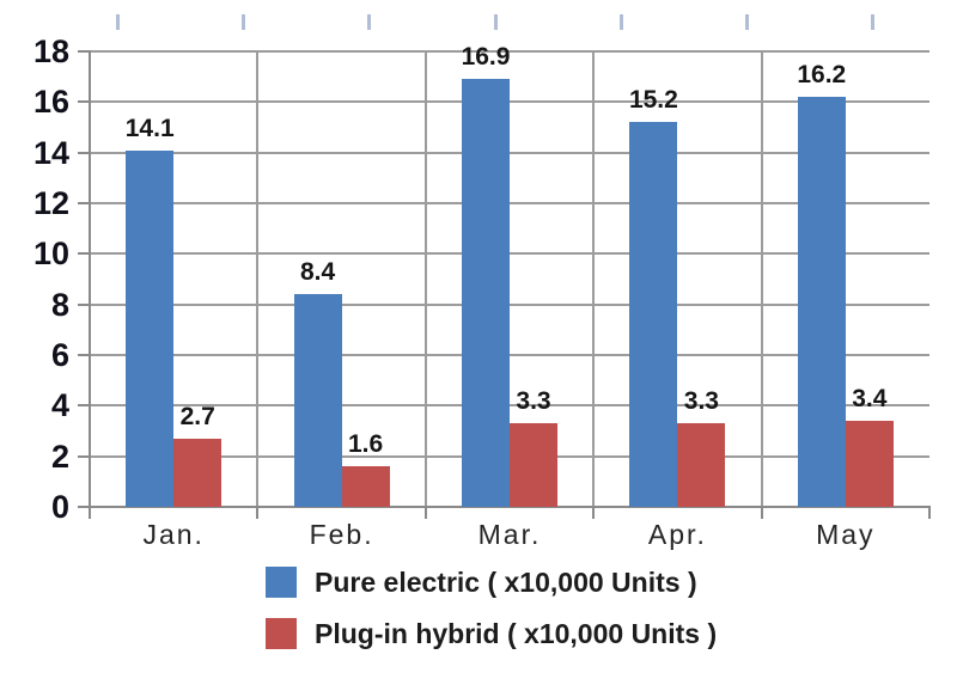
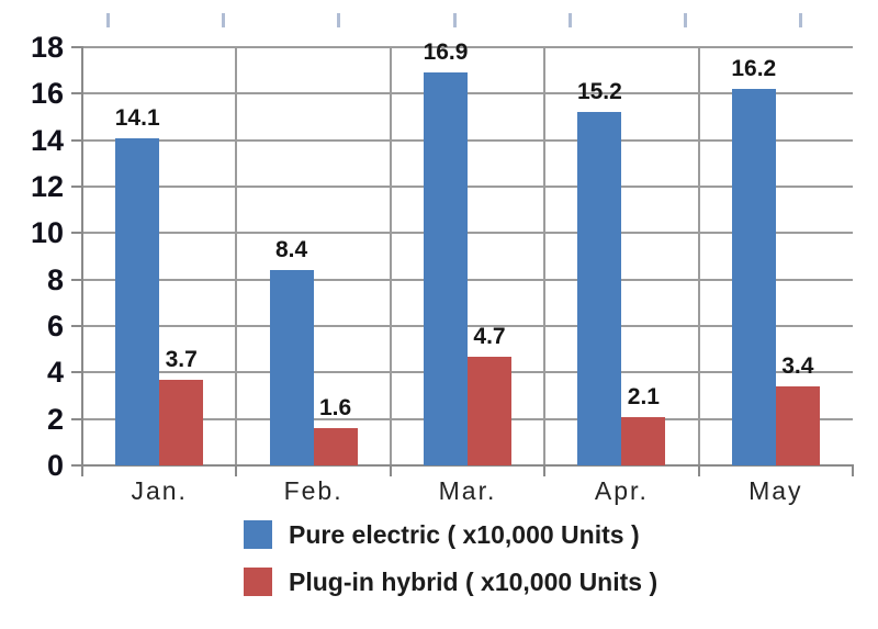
Plug-in hybrid ( x10,000 Units )/Jan.: 2.7 -> 3.7
Plug-in hybrid ( x10,000 Units )/Mar.: 3.3 -> 4.7
Plug-in hybrid ( x10,000 Units )/Apr.: 3.3 -> 2.1
